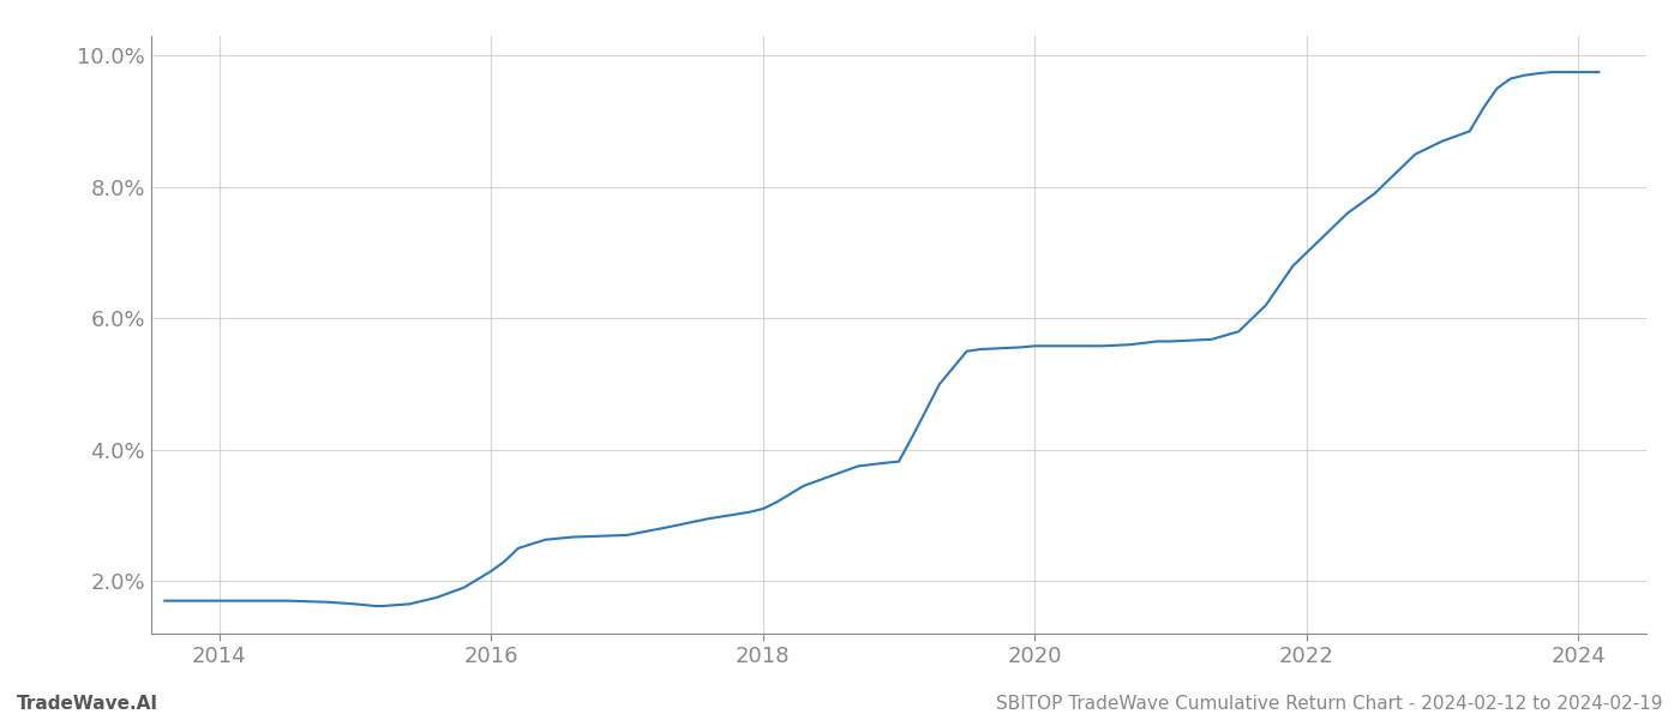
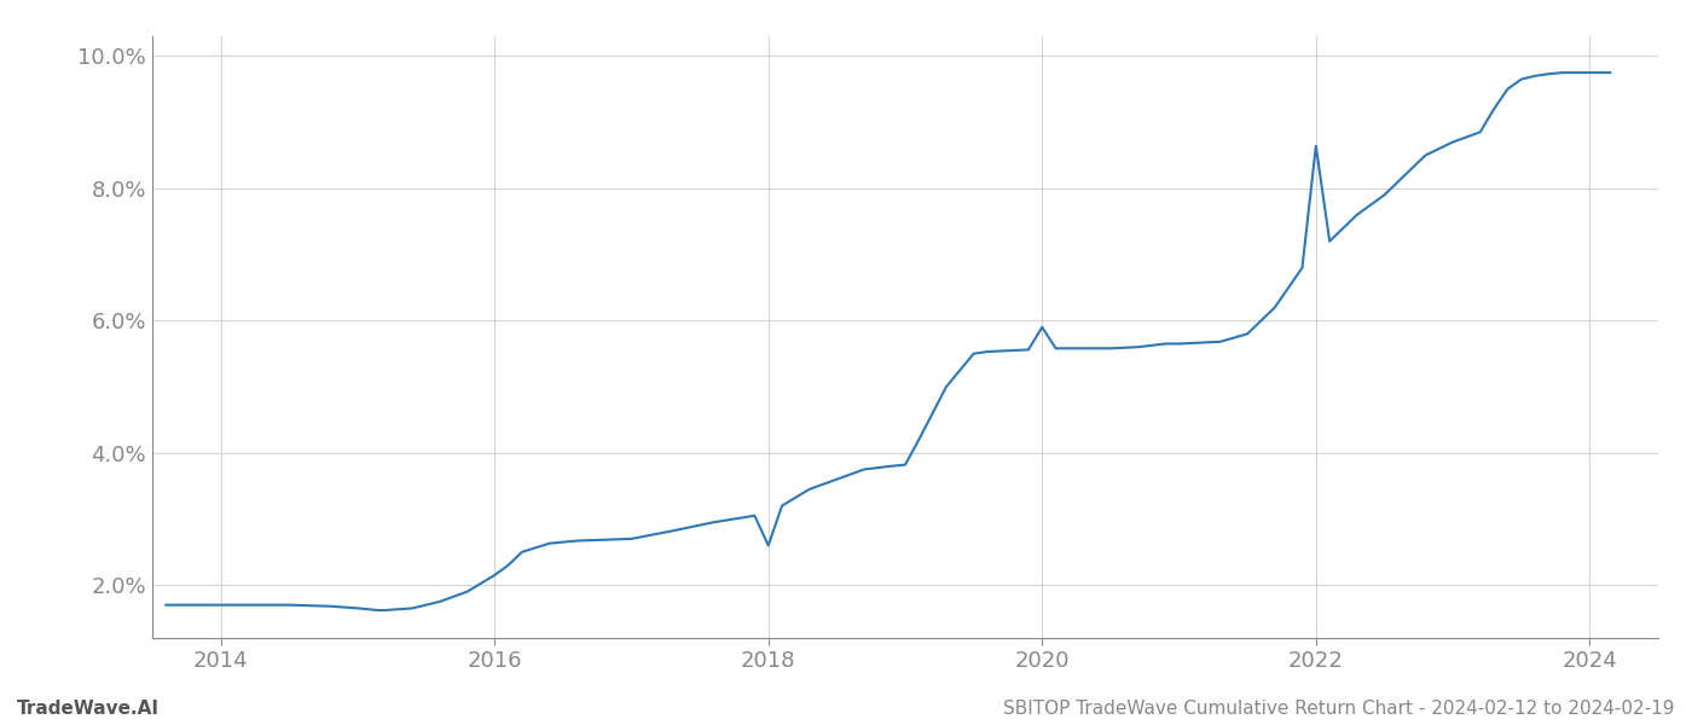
2018: 3.10% -> 2.60%
2020: 5.58% -> 5.90%
2022: 7.00% -> 8.64%
